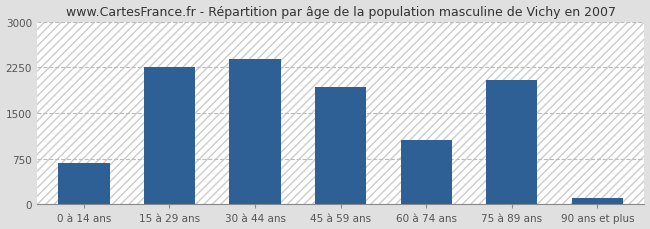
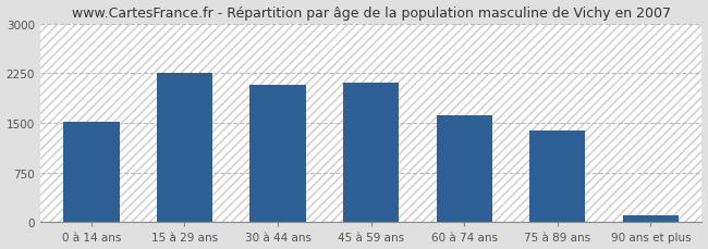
0 à 14 ans: 680 -> 1510
30 à 44 ans: 2380 -> 2080
45 à 59 ans: 1920 -> 2110
60 à 74 ans: 1060 -> 1610
75 à 89 ans: 2040 -> 1390
